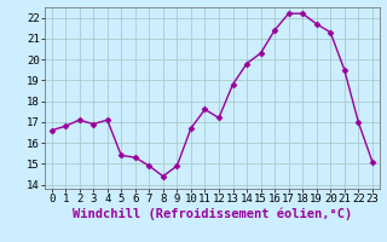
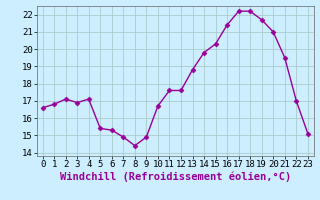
12: 17.2 -> 17.6
20: 21.3 -> 21.0
